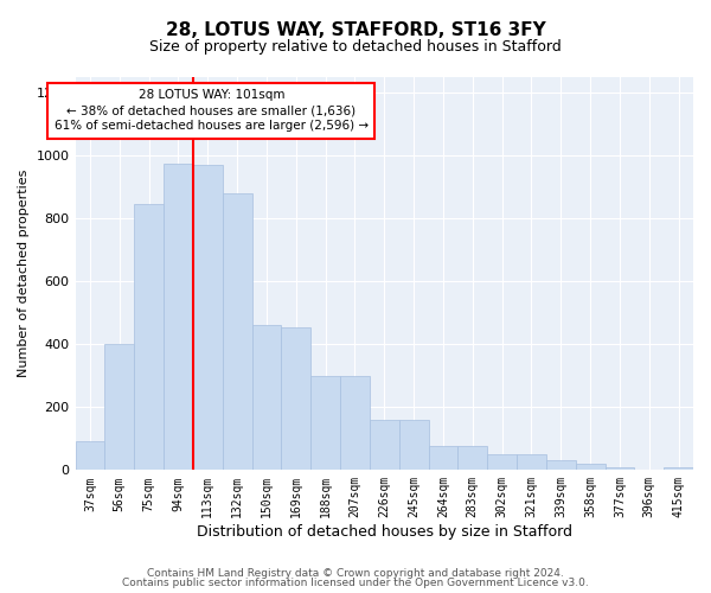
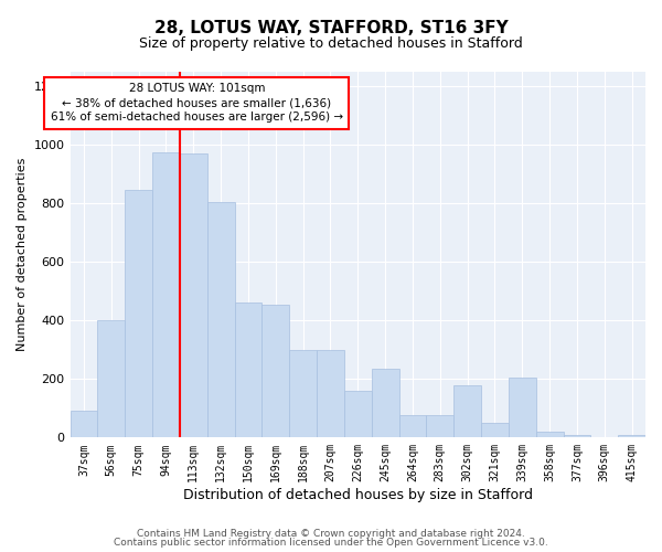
132sqm: 880 -> 805
245sqm: 160 -> 235
302sqm: 50 -> 180
339sqm: 30 -> 205
